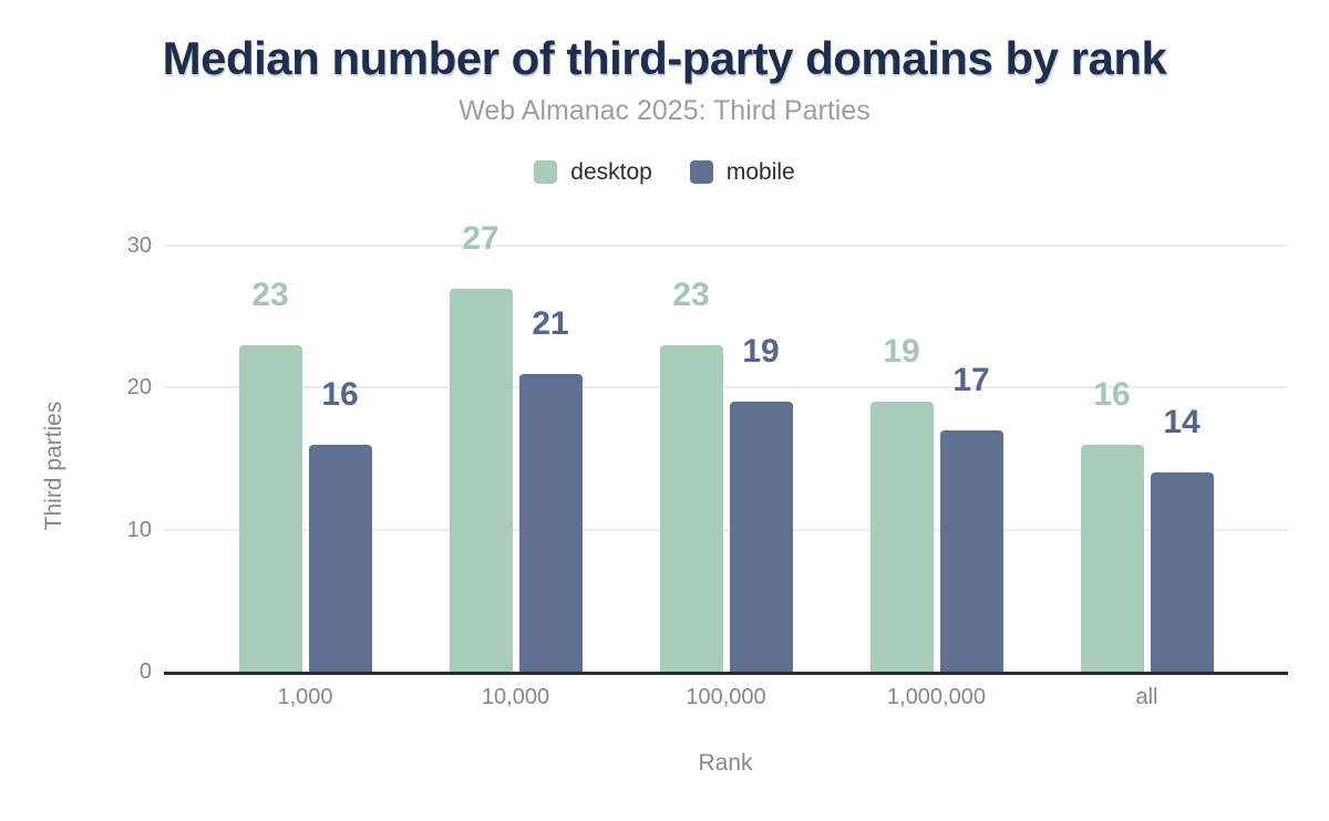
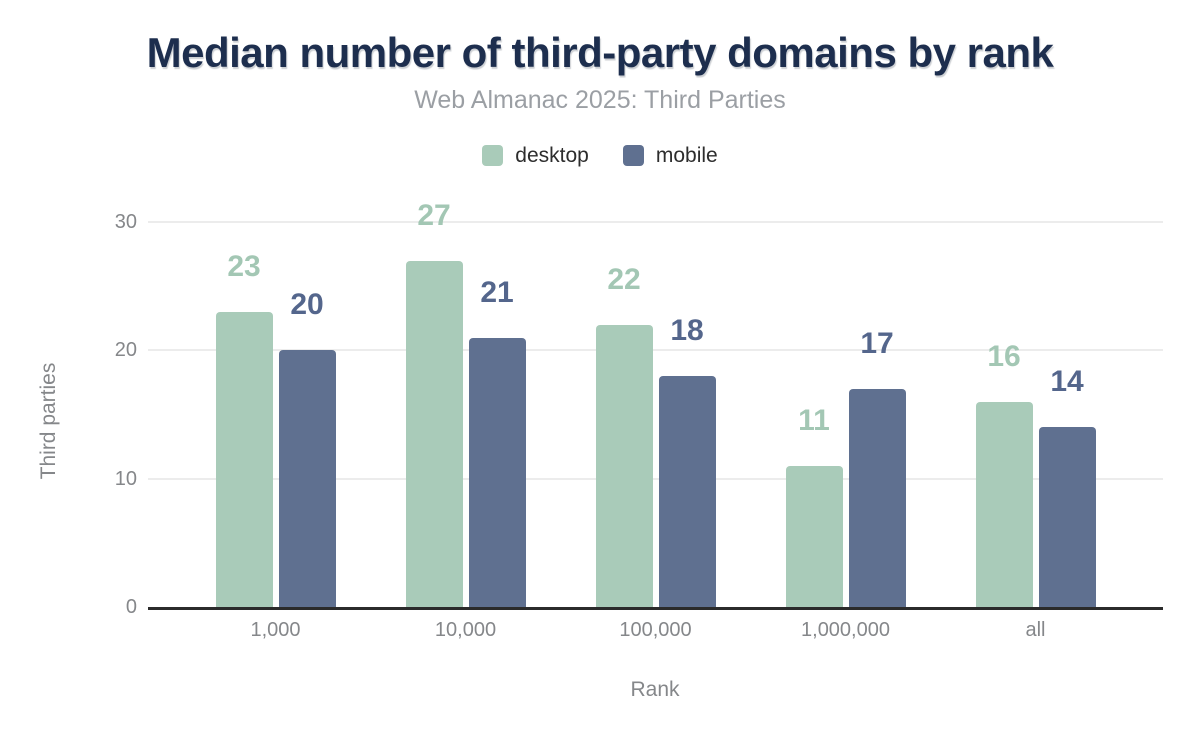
mobile/1,000: 16 -> 20
desktop/100,000: 23 -> 22
mobile/100,000: 19 -> 18
desktop/1,000,000: 19 -> 11
